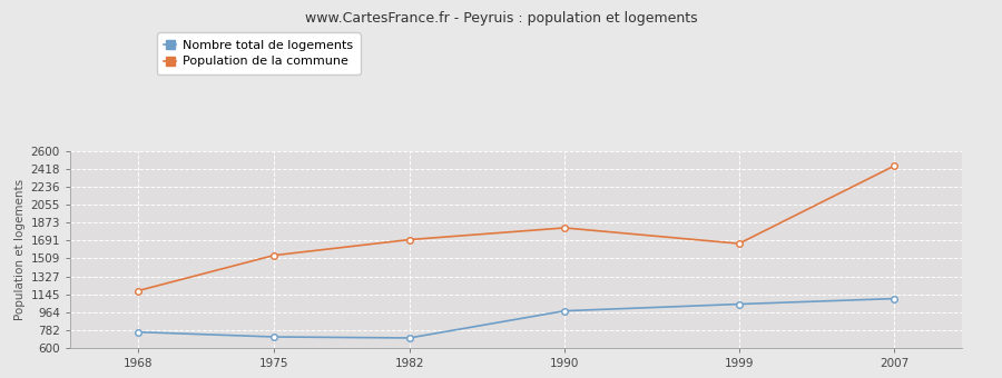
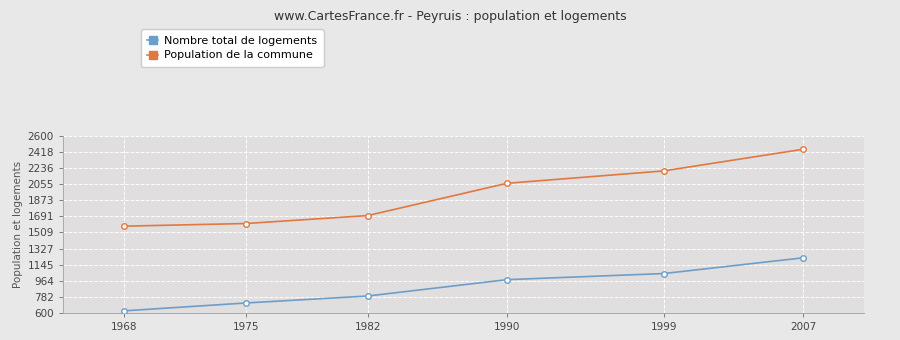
Nombre total de logements/1968: 760 -> 620
Population de la commune/1968: 1180 -> 1580
Population de la commune/1975: 1540 -> 1610
Nombre total de logements/1982: 700 -> 790
Population de la commune/1990: 1820 -> 2060
Population de la commune/1999: 1660 -> 2200
Nombre total de logements/2007: 1100 -> 1220
